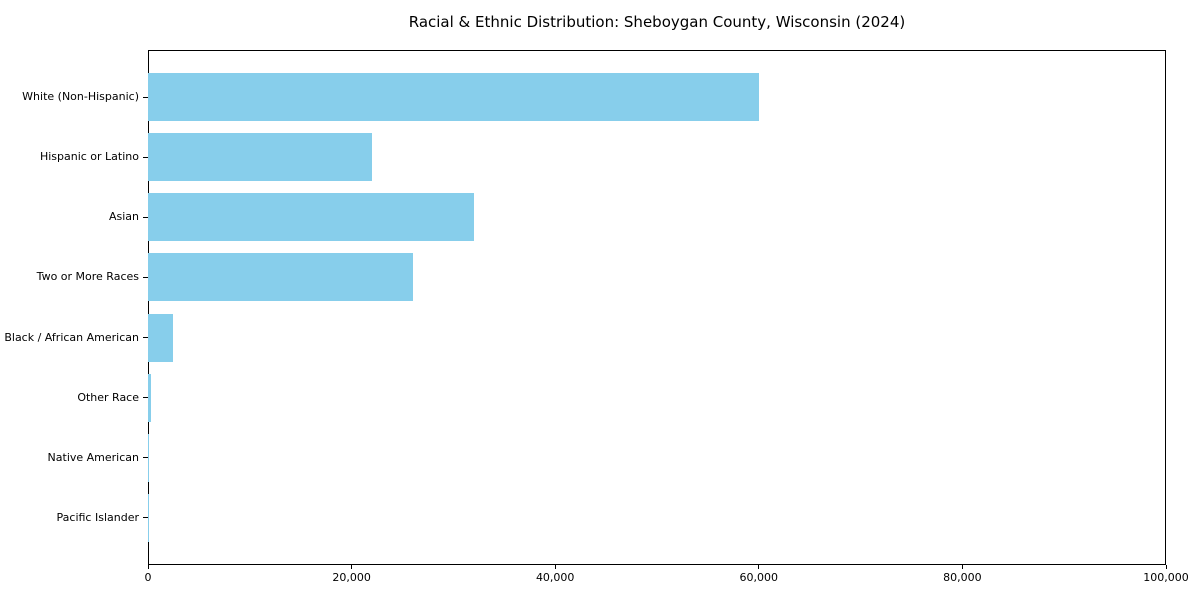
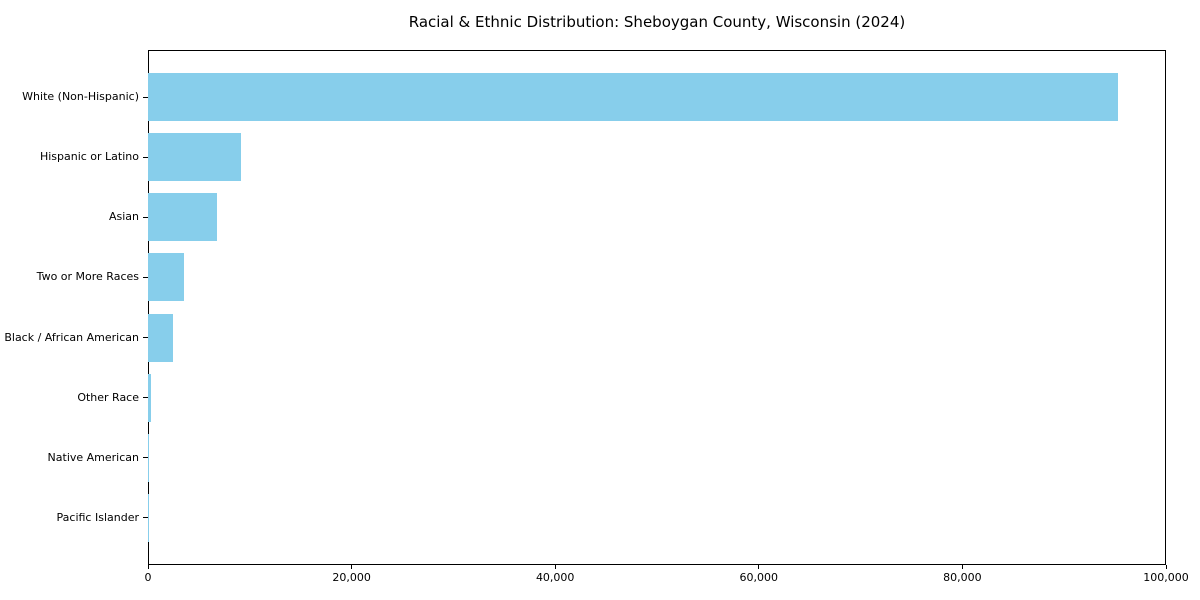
White (Non-Hispanic): 60000 -> 95000
Hispanic or Latino: 22000 -> 9000
Asian: 32000 -> 7000
Two or More Races: 26000 -> 4000
